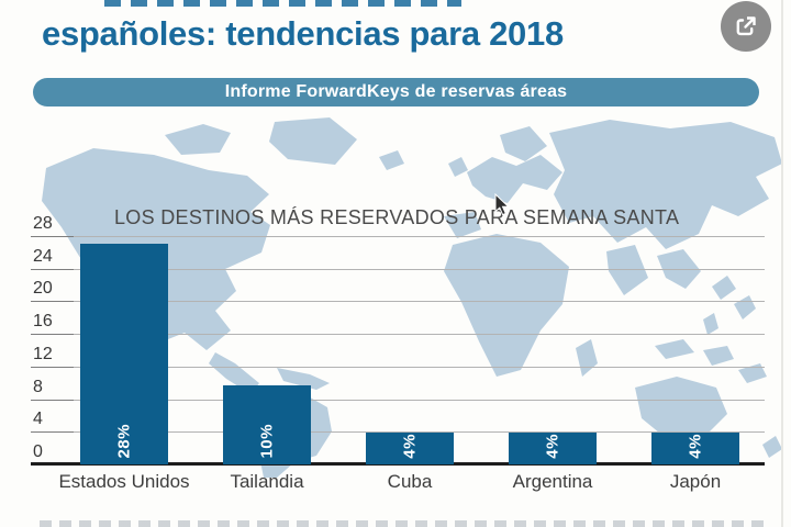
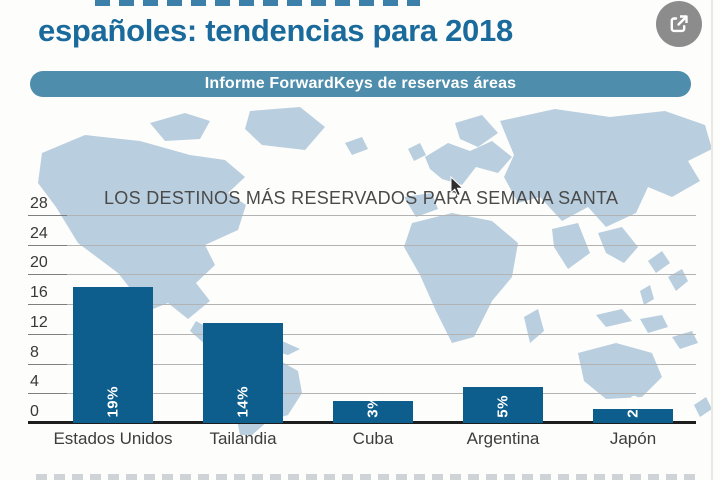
Estados Unidos: 28% -> 19%
Tailandia: 10% -> 14%
Cuba: 4% -> 3%
Argentina: 4% -> 5%
Japón: 4% -> 2%
